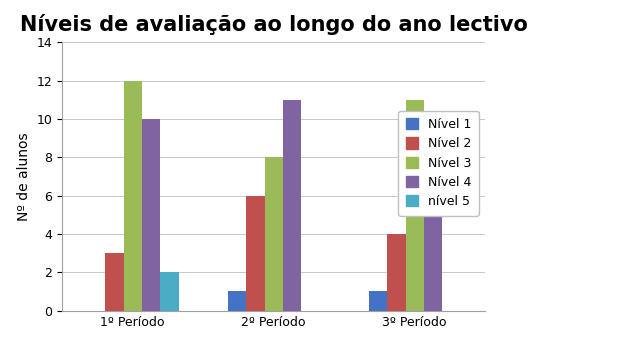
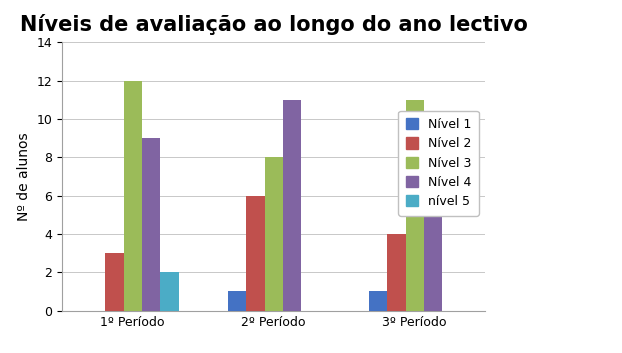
Nível 4/1º Período: 10 -> 9
